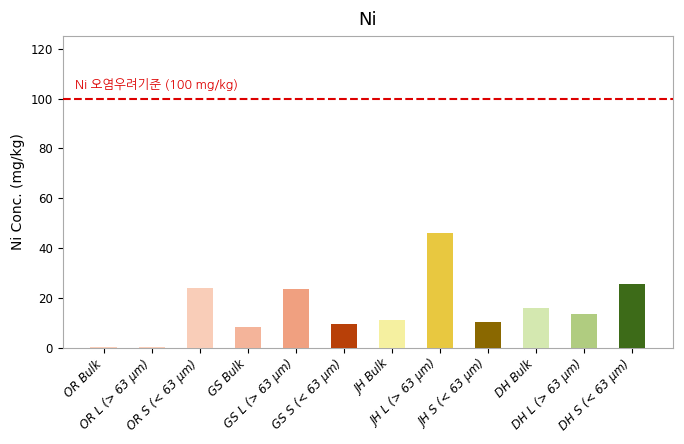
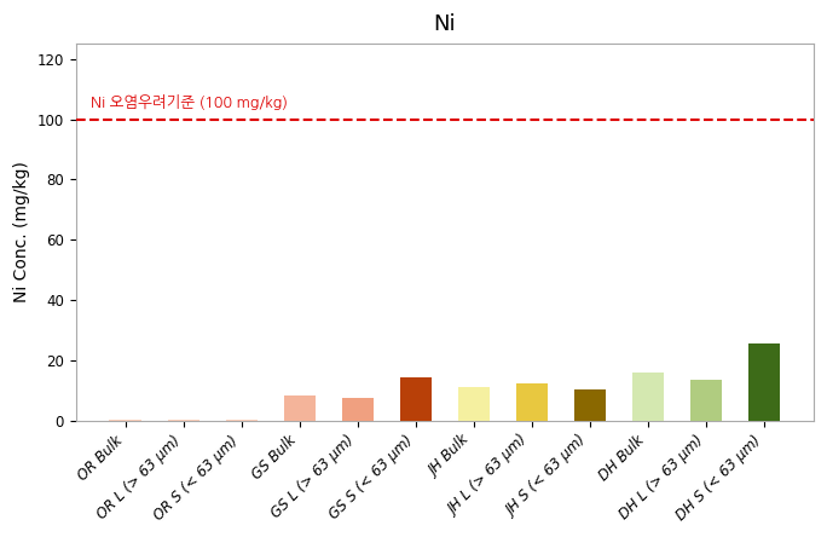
OR S (< 63 μm): 24.0 -> 0.2
GS L (> 63 μm): 23.5 -> 7.5
GS S (< 63 μm): 9.5 -> 14.5
JH L (> 63 μm): 46.0 -> 12.5
